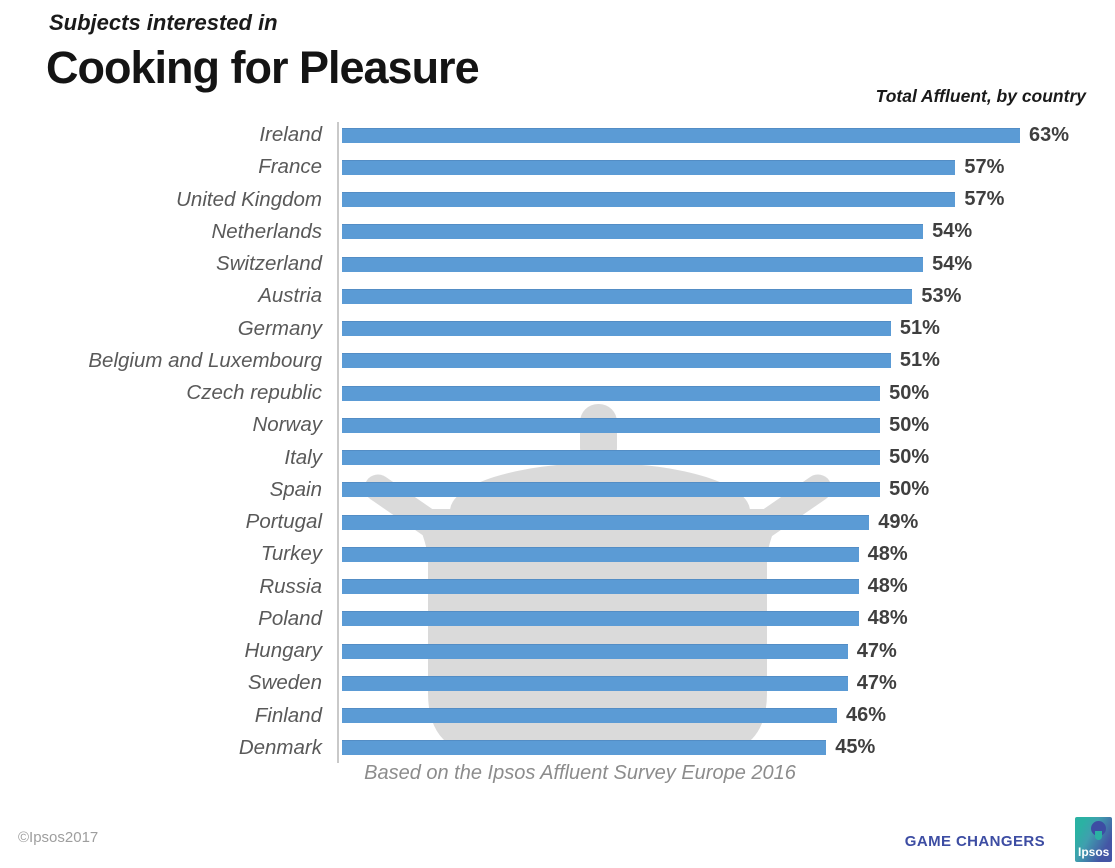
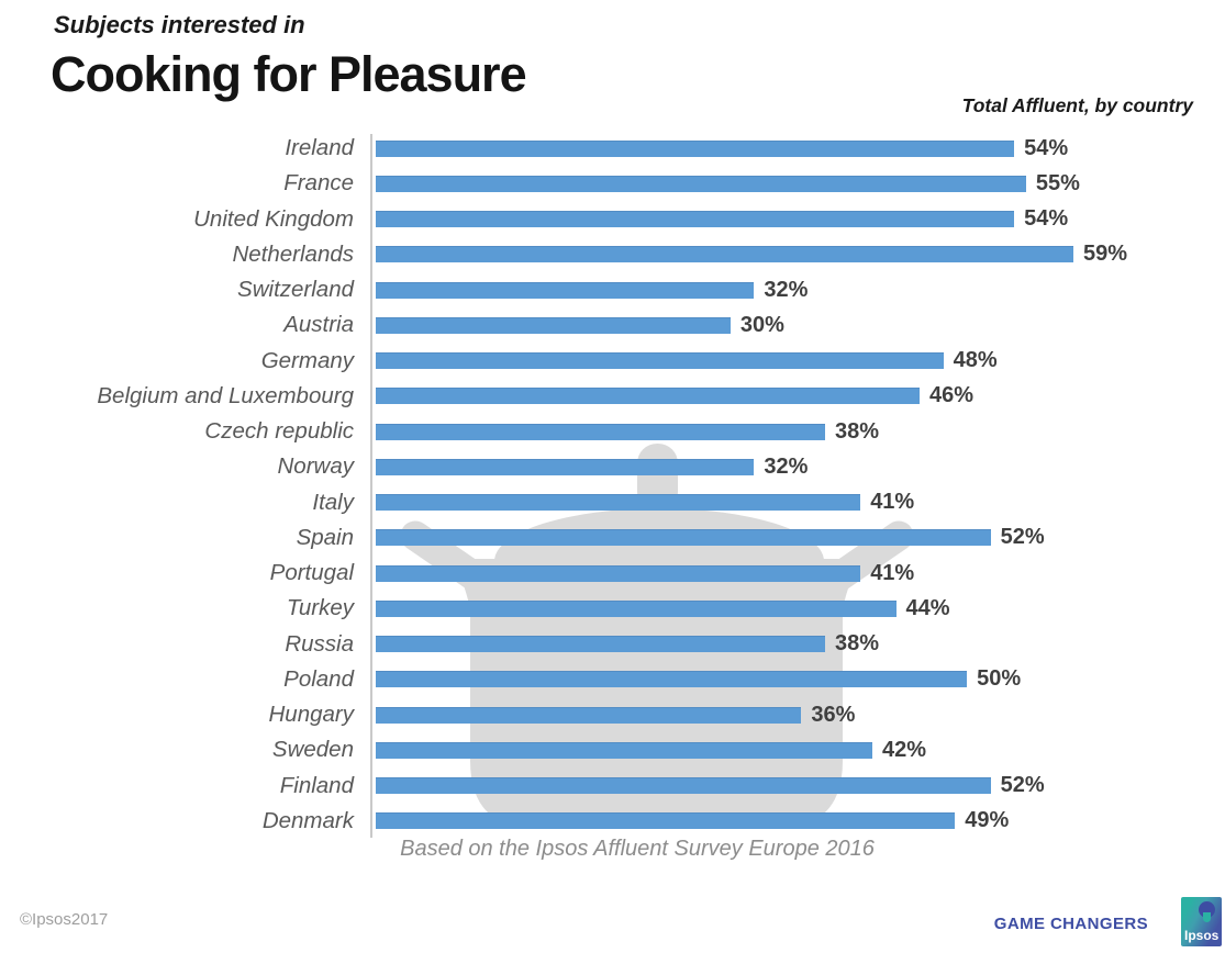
Ireland: 63% -> 54%
France: 57% -> 55%
United Kingdom: 57% -> 54%
Netherlands: 54% -> 59%
Switzerland: 54% -> 32%
Austria: 53% -> 30%
Germany: 51% -> 48%
Belgium and Luxembourg: 51% -> 46%
Czech republic: 50% -> 38%
Norway: 50% -> 32%
Italy: 50% -> 41%
Spain: 50% -> 52%
Portugal: 49% -> 41%
Turkey: 48% -> 44%
Russia: 48% -> 38%
Poland: 48% -> 50%
Hungary: 47% -> 36%
Sweden: 47% -> 42%
Finland: 46% -> 52%
Denmark: 45% -> 49%
